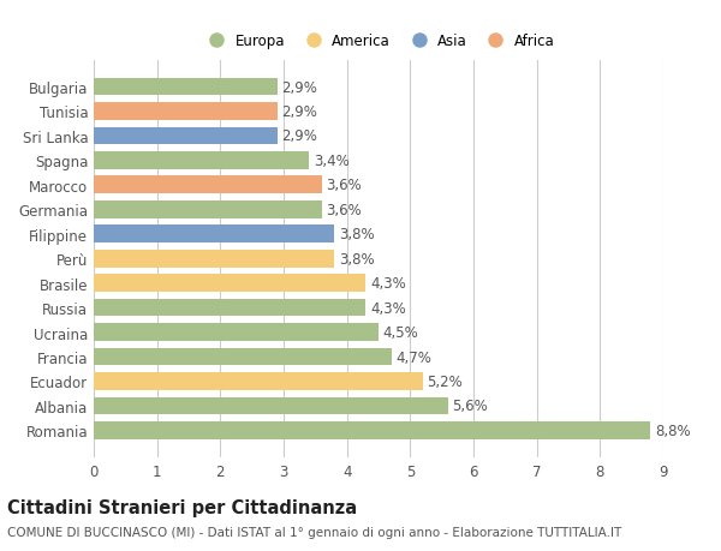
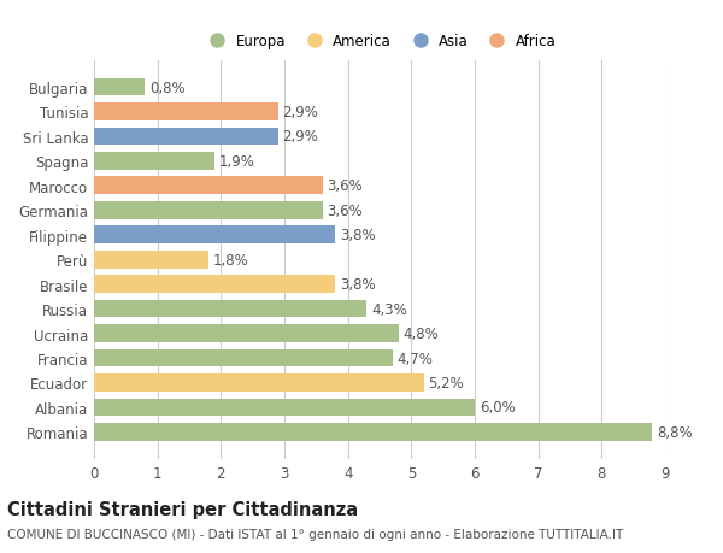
Bulgaria: 2,9% -> 0,8%
Spagna: 3,4% -> 1,9%
Perù: 3,8% -> 1,8%
Brasile: 4,3% -> 3,8%
Ucraina: 4,5% -> 4,8%
Albania: 5,6% -> 6,0%
